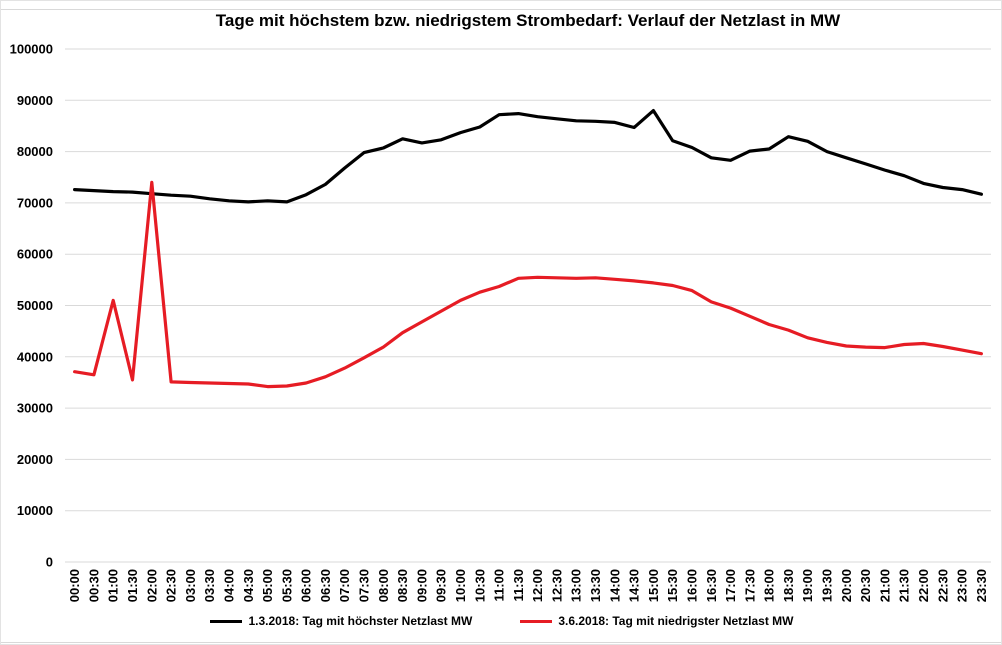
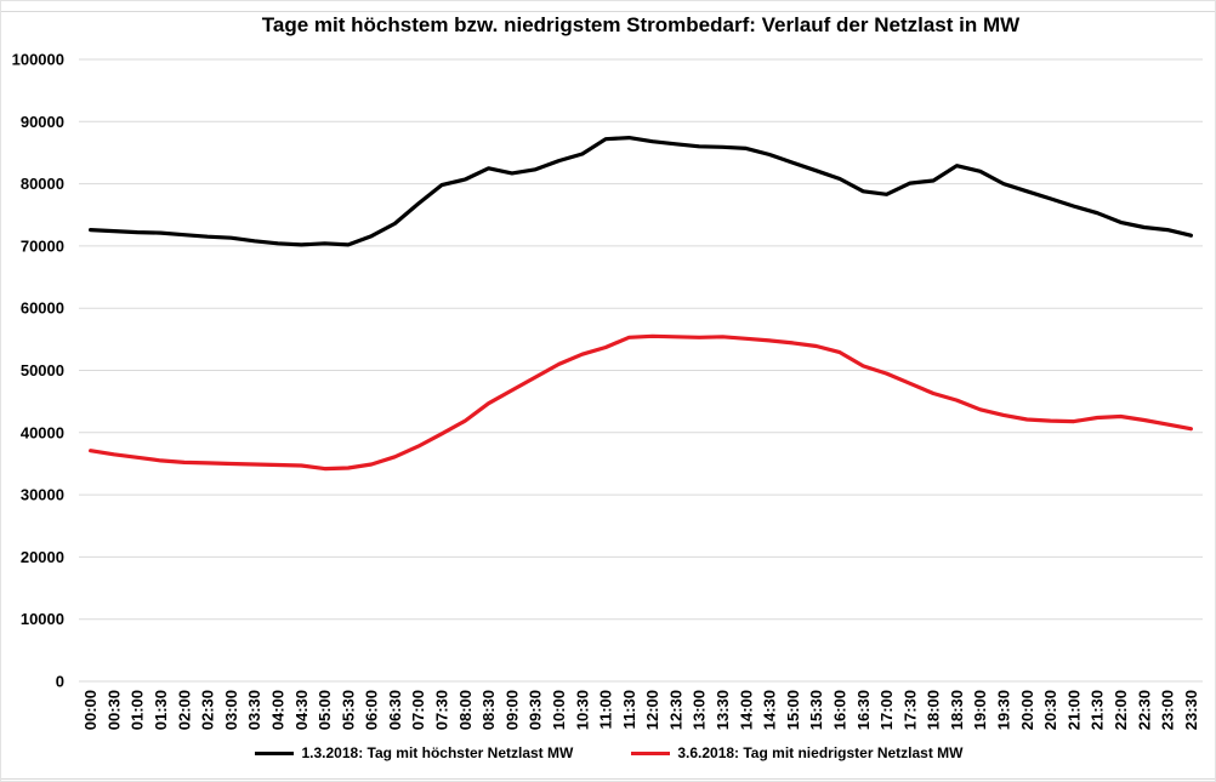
3.6.2018: Tag mit niedrigster Netzlast MW/01:00: 51000 -> 36000
3.6.2018: Tag mit niedrigster Netzlast MW/02:00: 74000 -> 35000
1.3.2018: Tag mit höchster Netzlast MW/15:00: 88000 -> 83000
